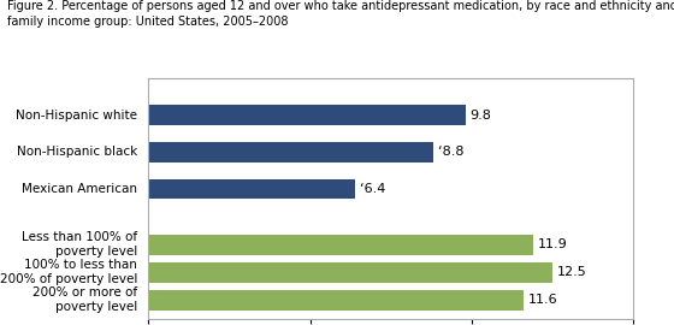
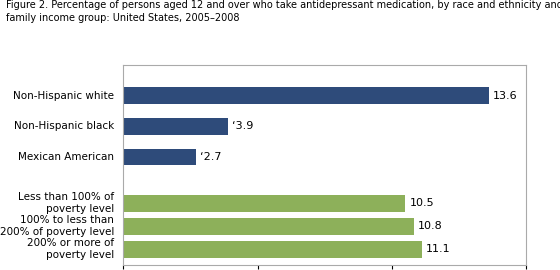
Non-Hispanic white: 9.8 -> 13.6
Non-Hispanic black: ‘8.8 -> ‘3.9
Mexican American: ‘6.4 -> ‘2.7
Less than 100% of poverty level: 11.9 -> 10.5
100% to less than 200% of poverty level: 12.5 -> 10.8
200% or more of poverty level: 11.6 -> 11.1
